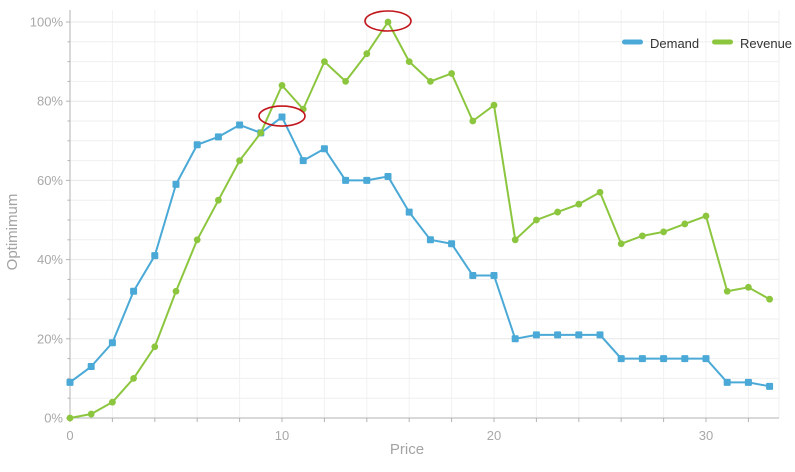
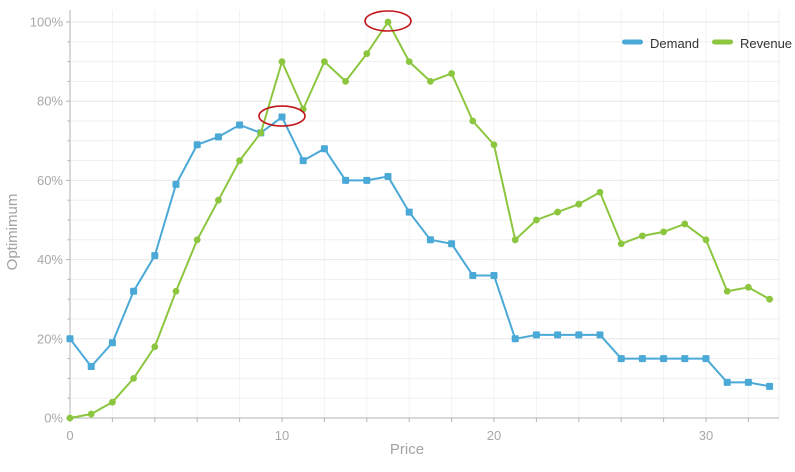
Demand/0: 9% -> 20%
Revenue/10: 84% -> 90%
Revenue/20: 79% -> 69%
Revenue/30: 51% -> 45%
